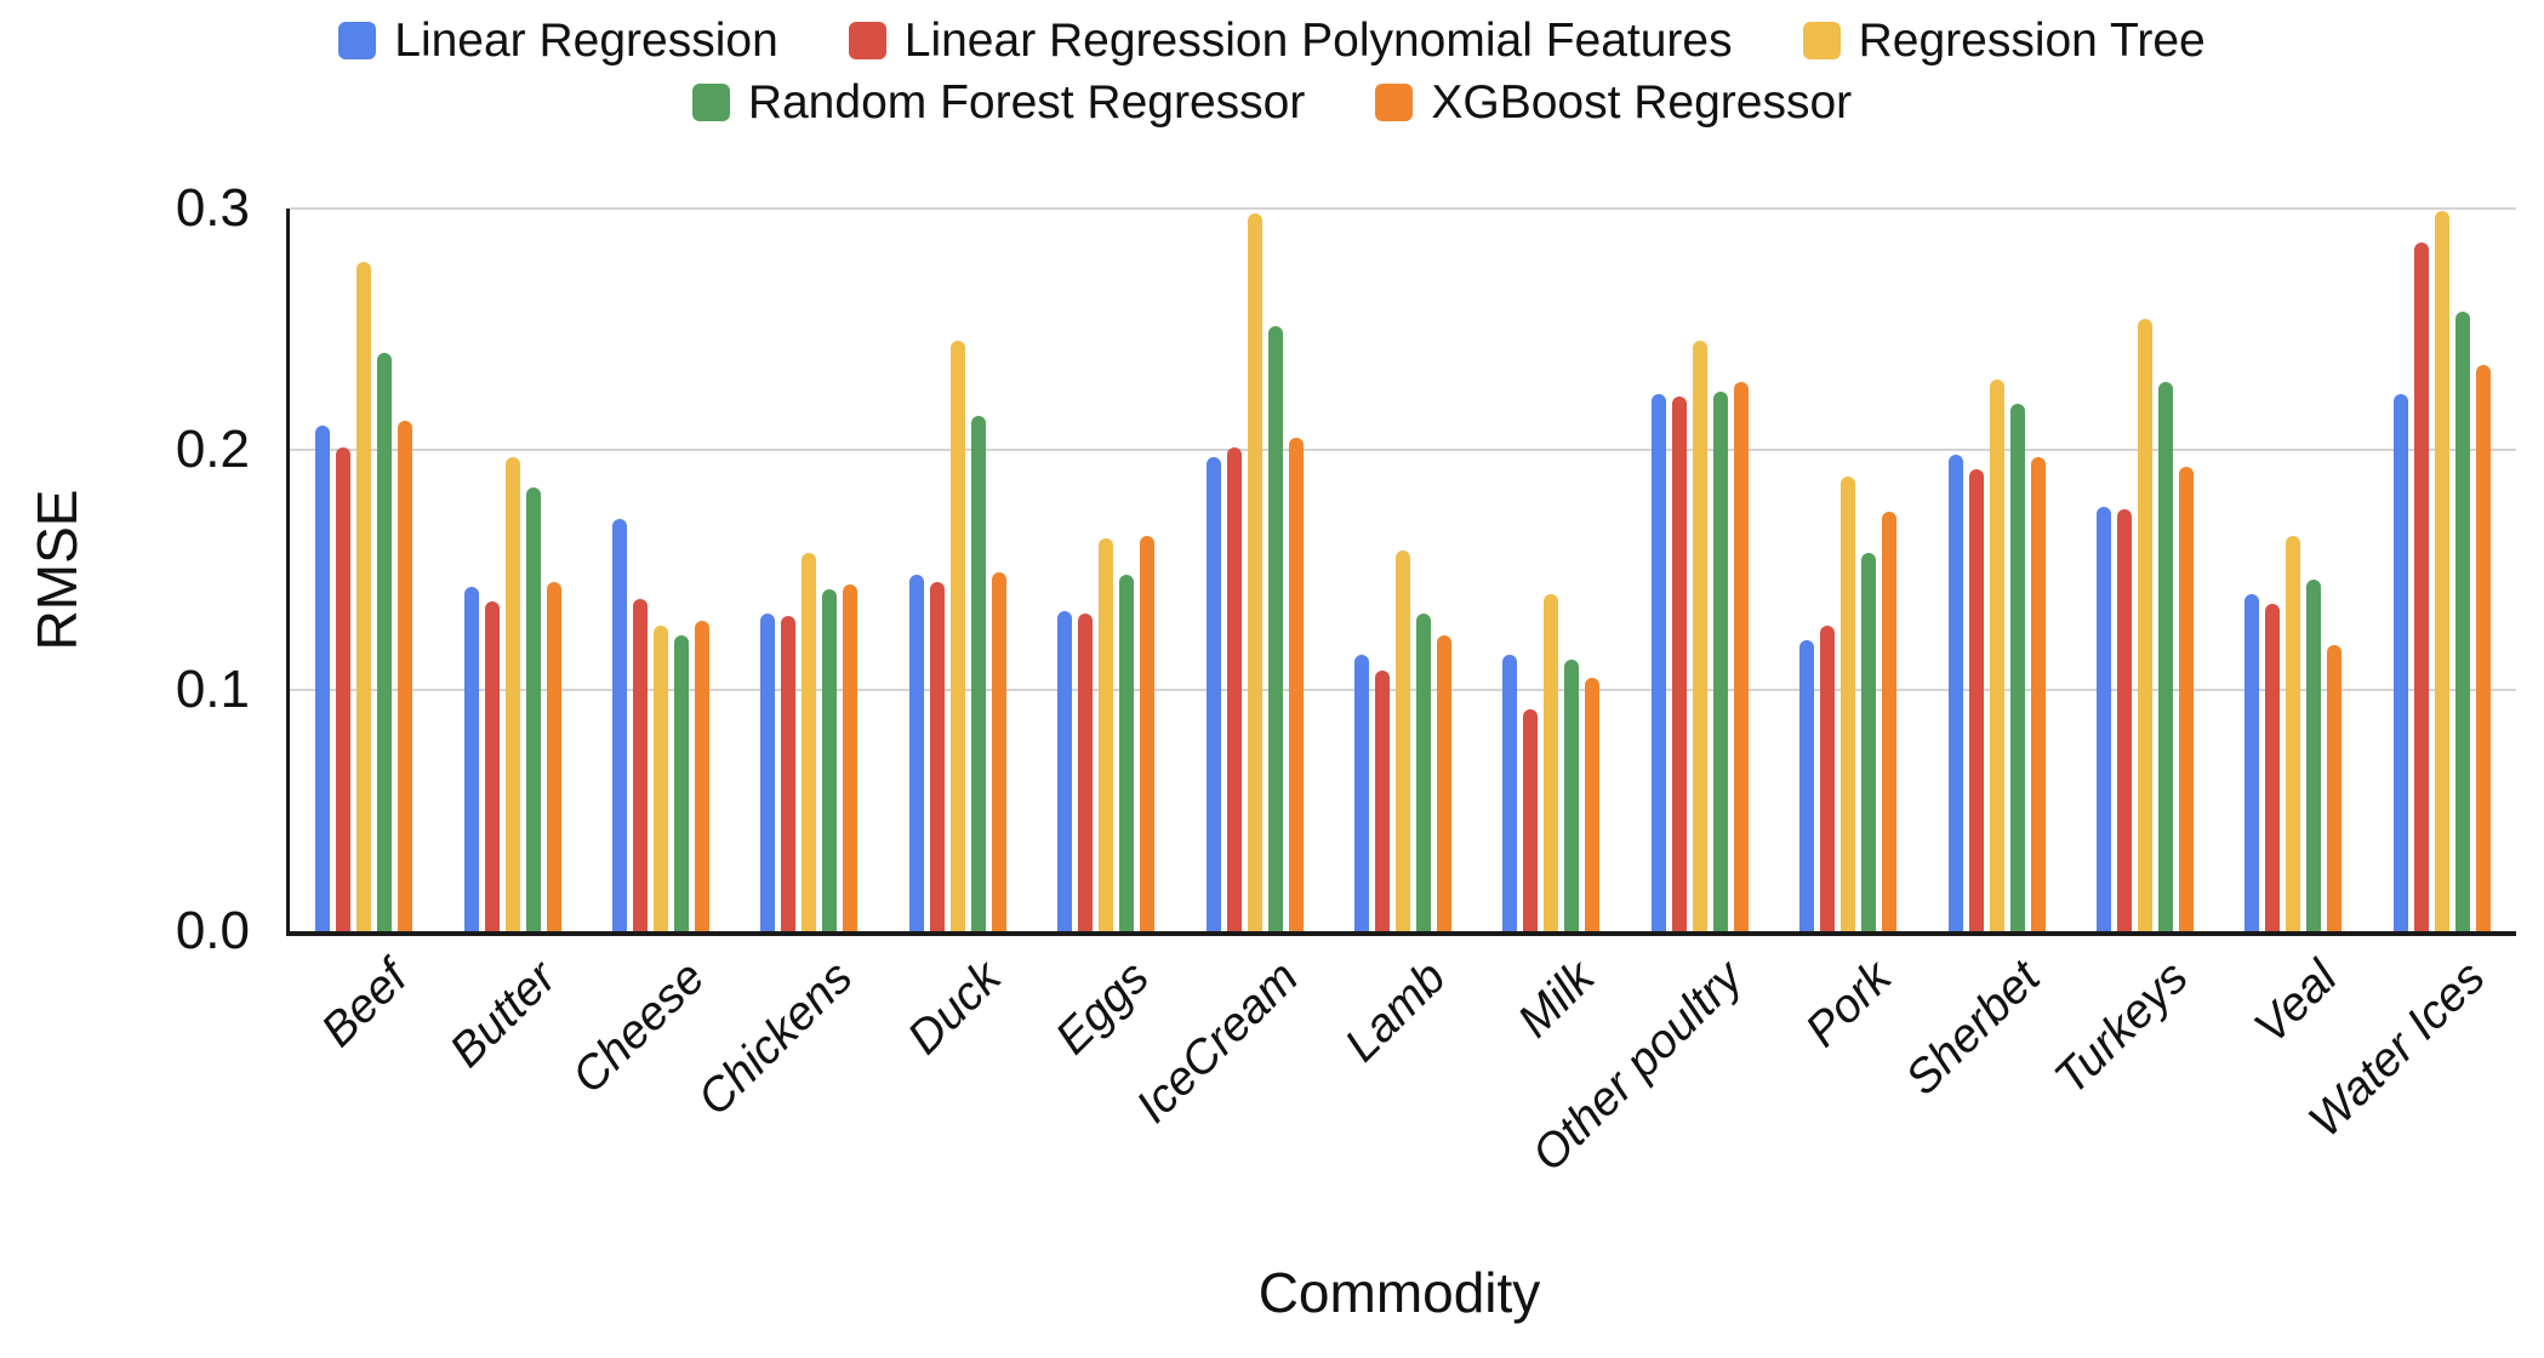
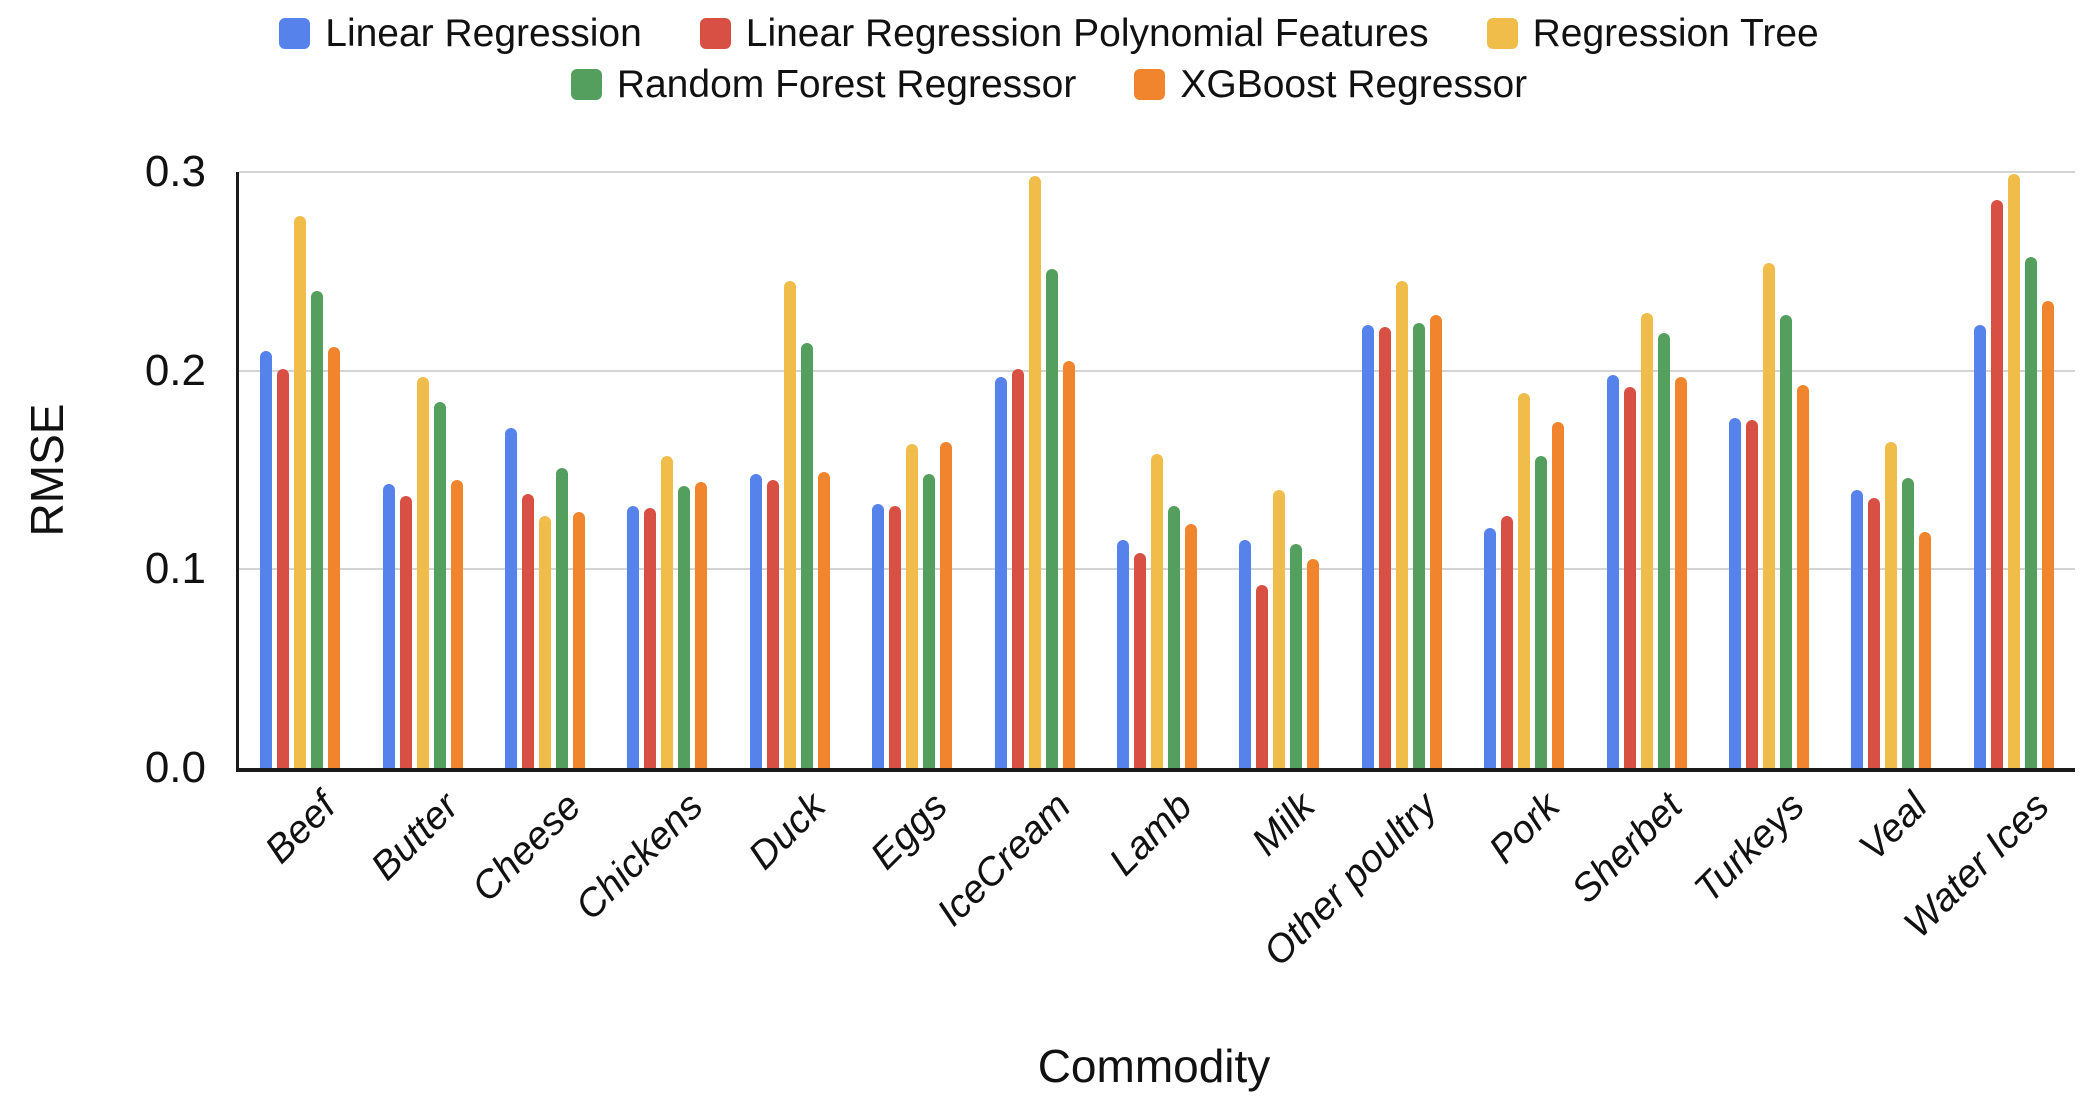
Random Forest Regressor/Cheese: 0.123 -> 0.151
